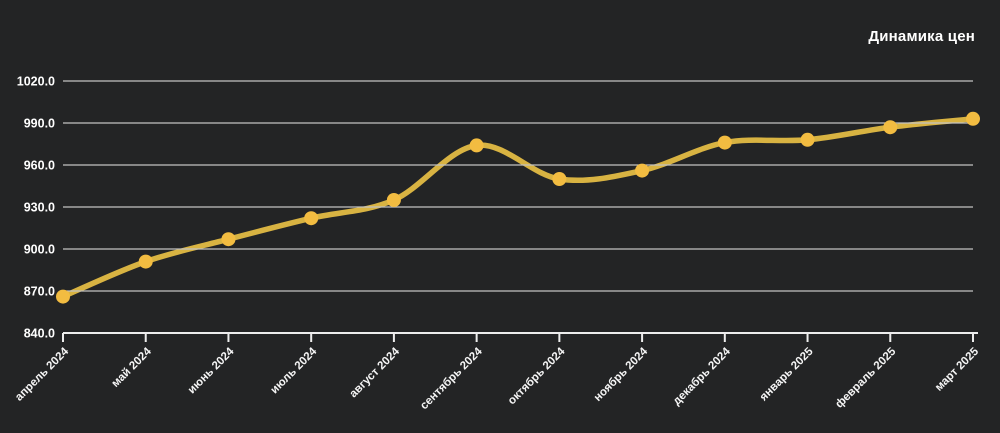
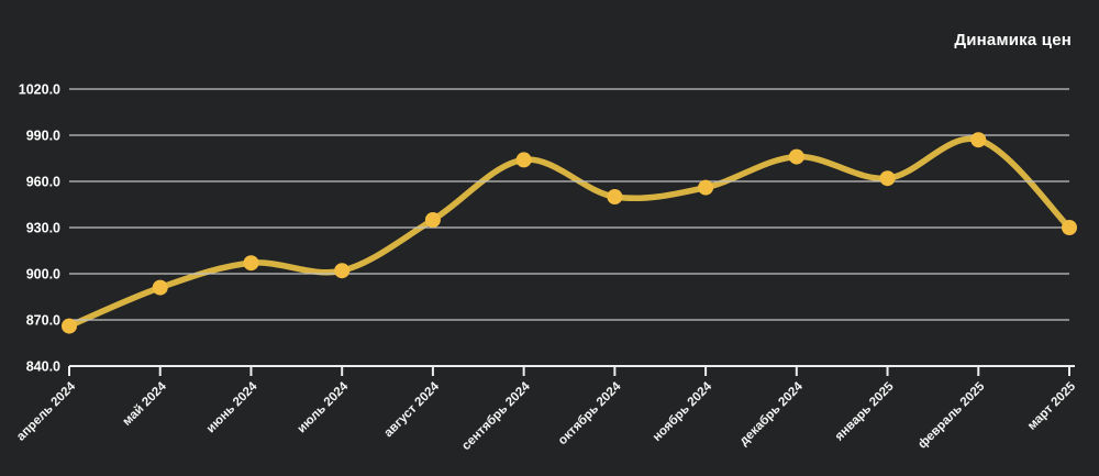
июль 2024: 922 -> 902
январь 2025: 978 -> 962
март 2025: 993 -> 930
